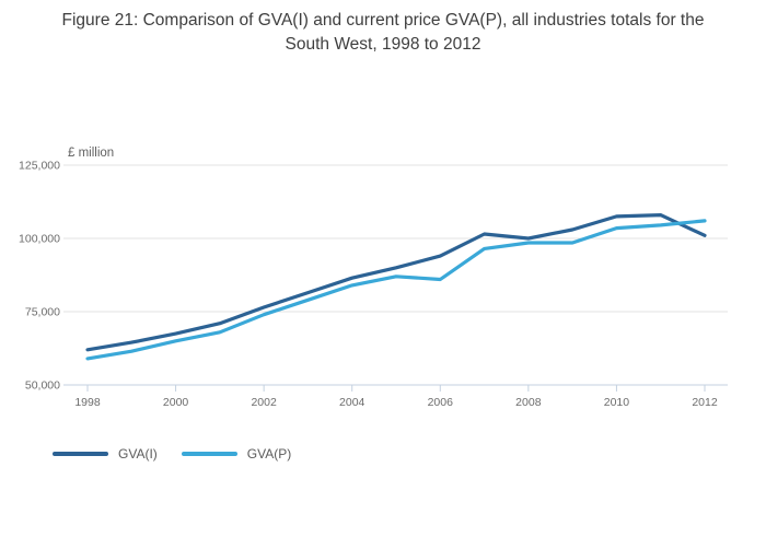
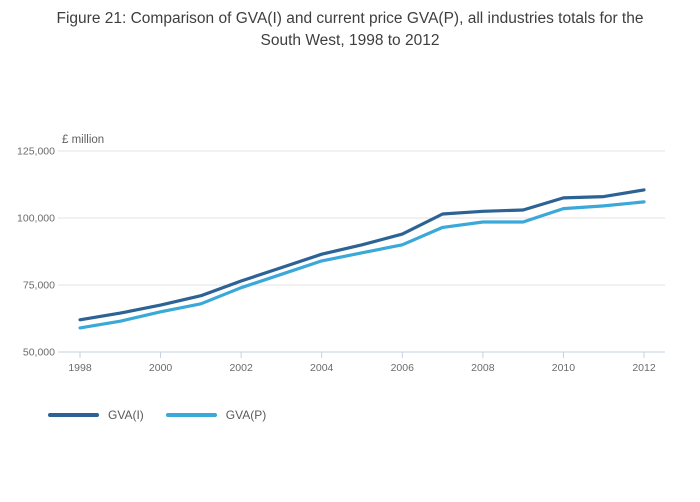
GVA(P)/2006: 86000 -> 90000
GVA(I)/2008: 100000 -> 102000
GVA(I)/2012: 101000 -> 110000
